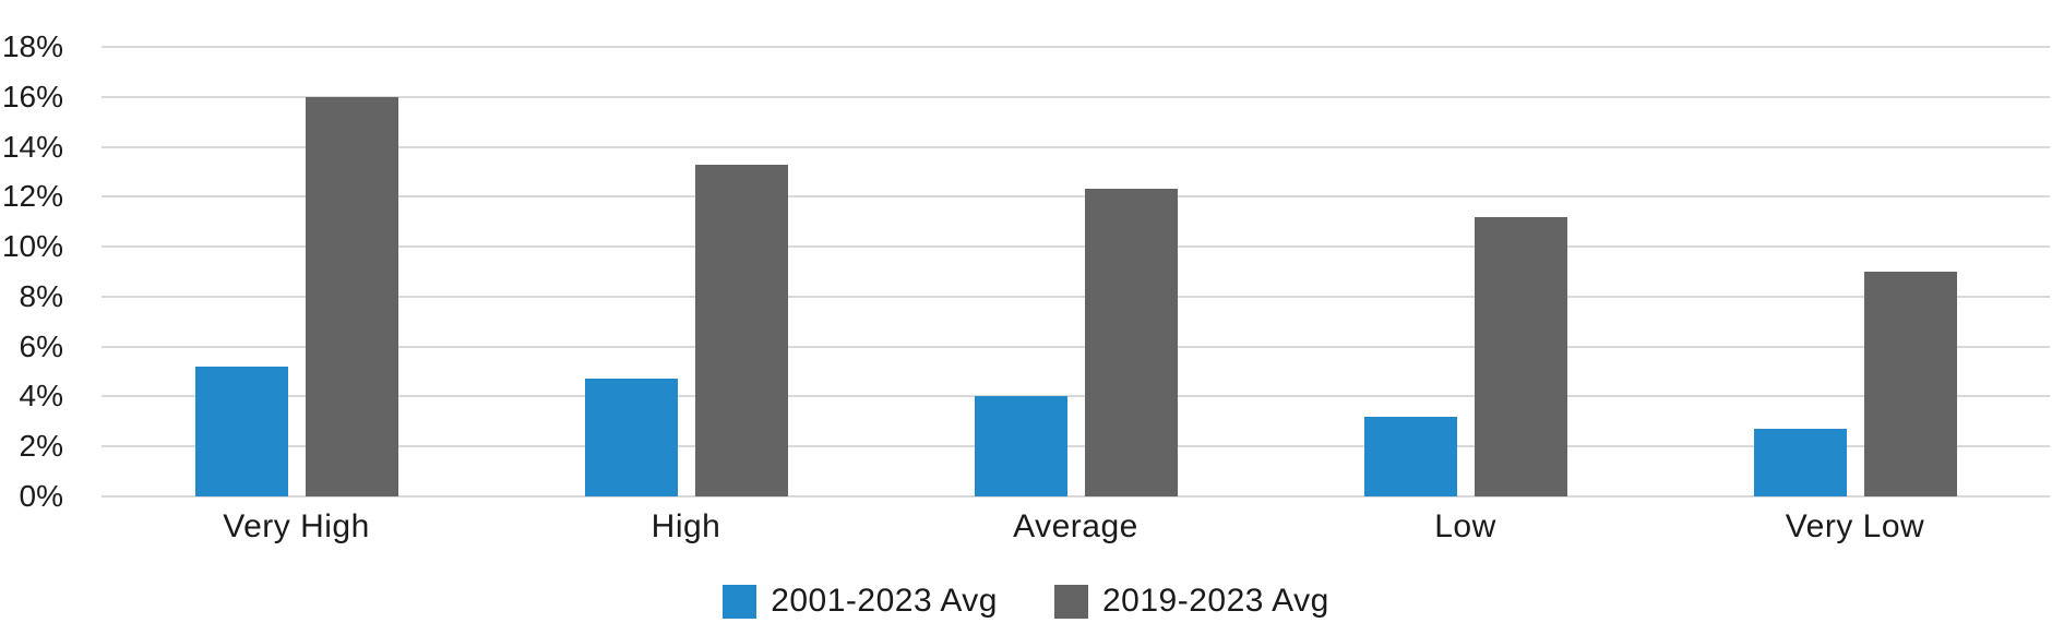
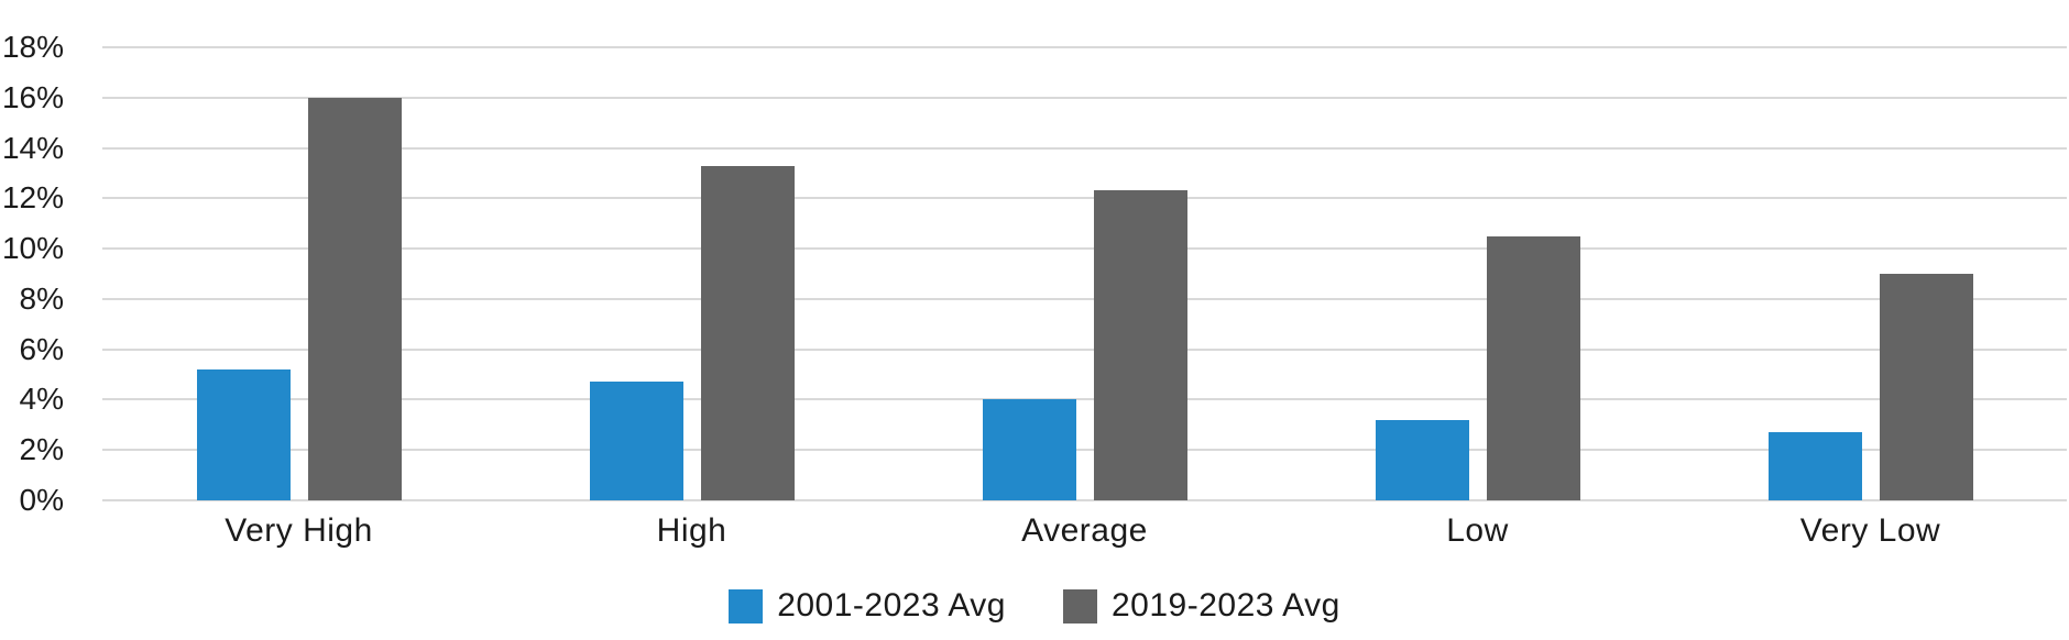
2019-2023 Avg/Low: 11.2% -> 10.5%
